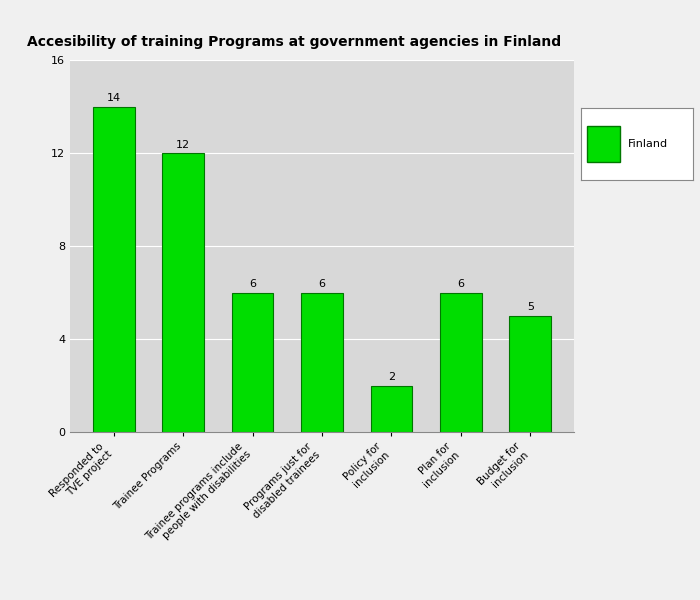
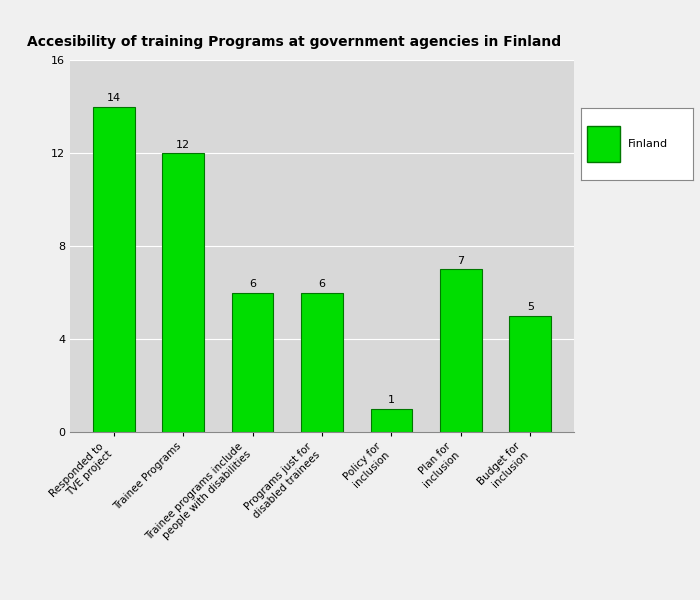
Policy for inclusion: 2 -> 1
Plan for inclusion: 6 -> 7
